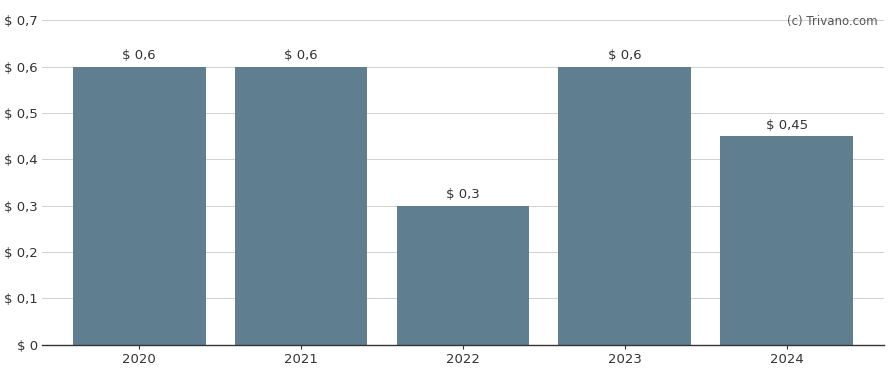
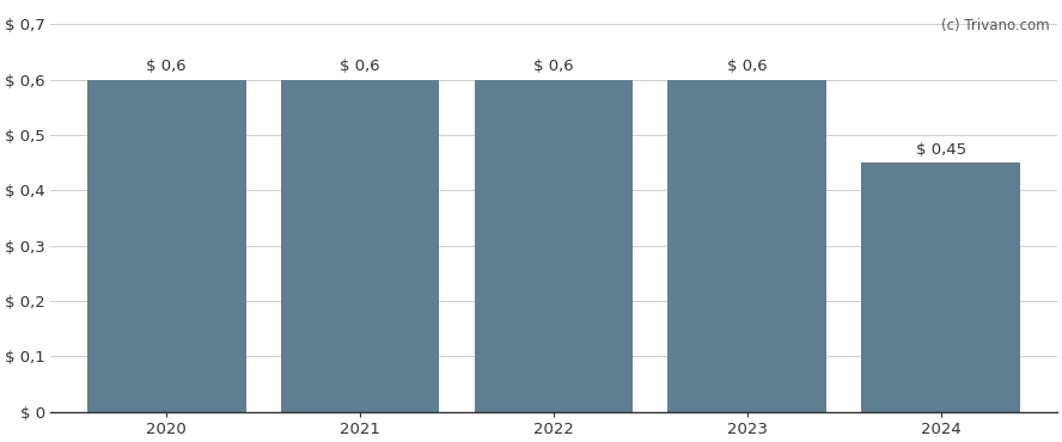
2022: 0,3 -> 0,6
